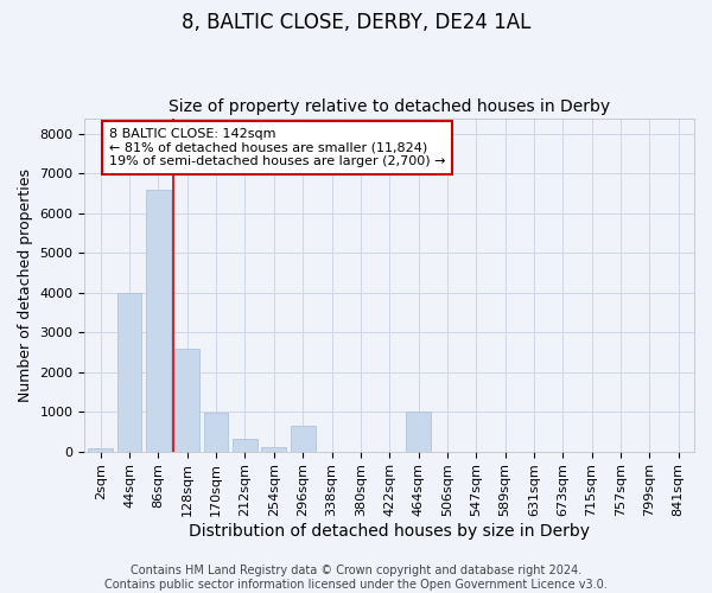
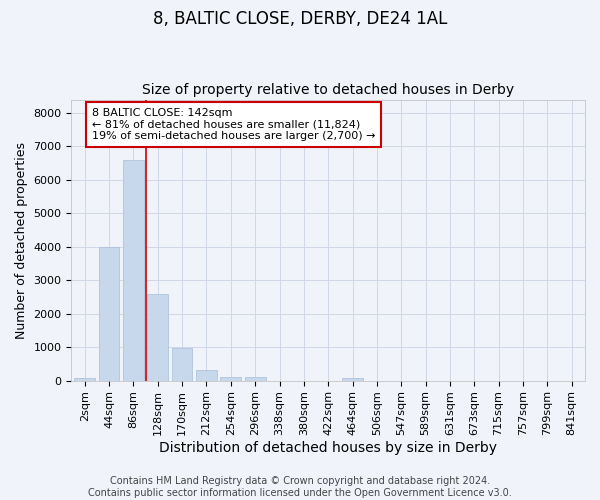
296sqm: 650 -> 100
464sqm: 1000 -> 80
